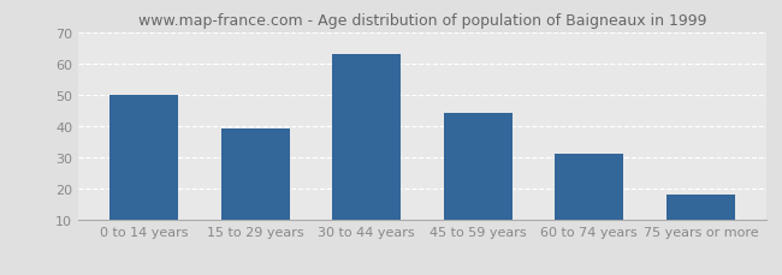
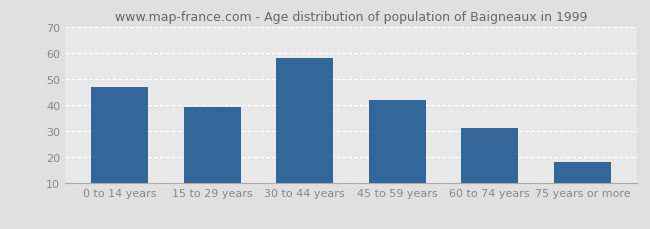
0 to 14 years: 50 -> 47
30 to 44 years: 63 -> 58
45 to 59 years: 44 -> 42
